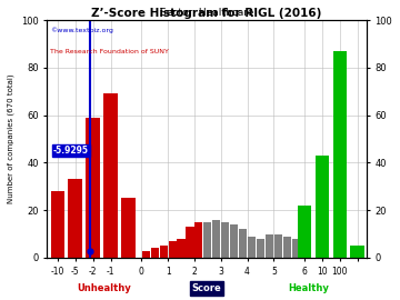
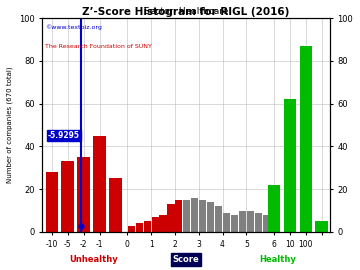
-2: 59 -> 35
-1: 69 -> 45
10: 43 -> 62
